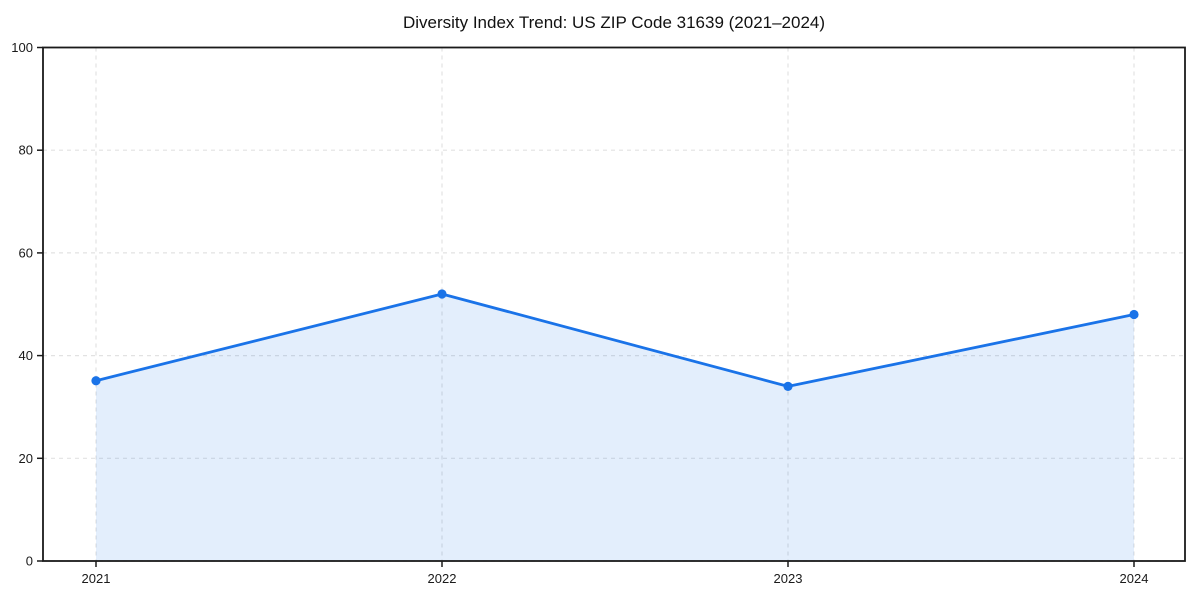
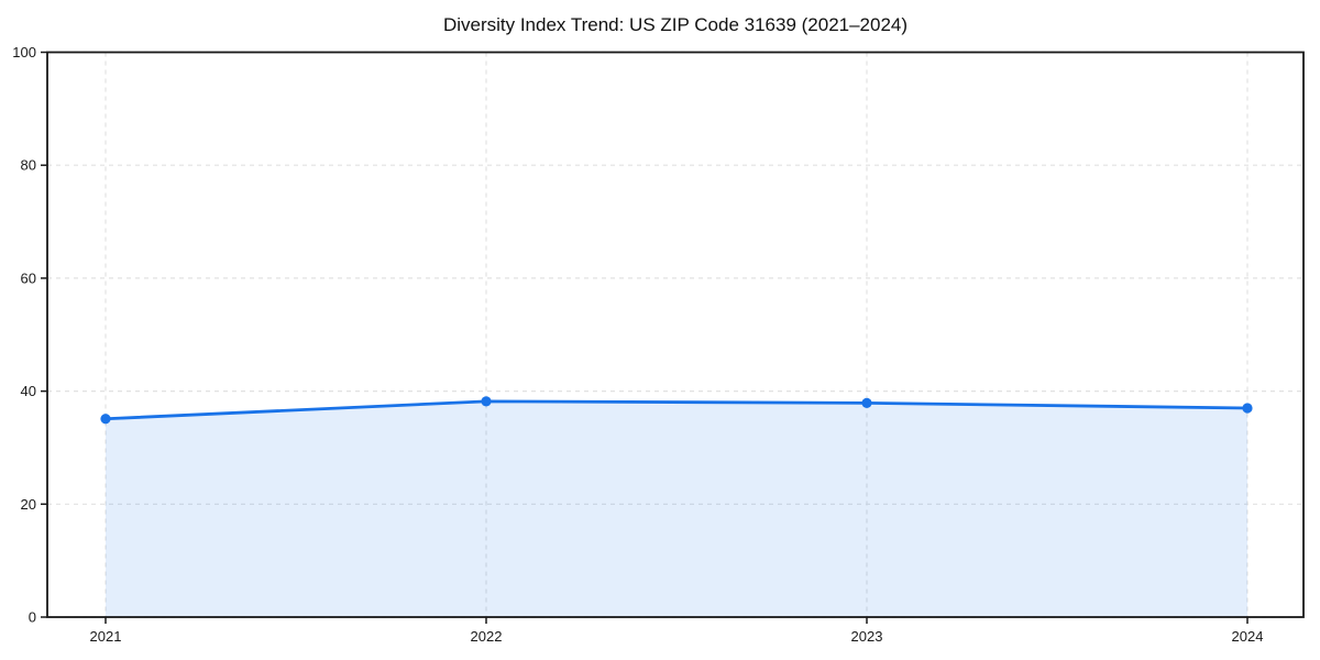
2022: 52 -> 38
2023: 34 -> 38
2024: 48 -> 37
